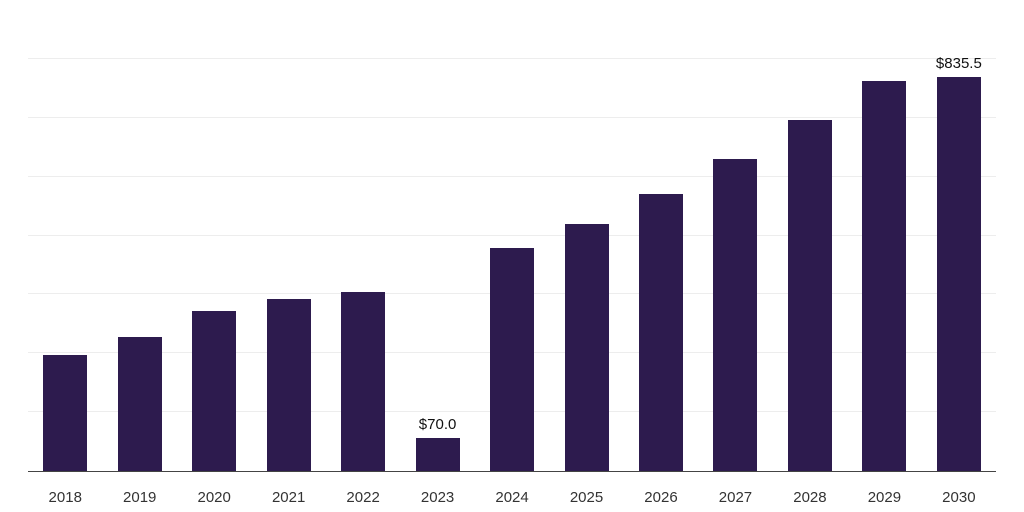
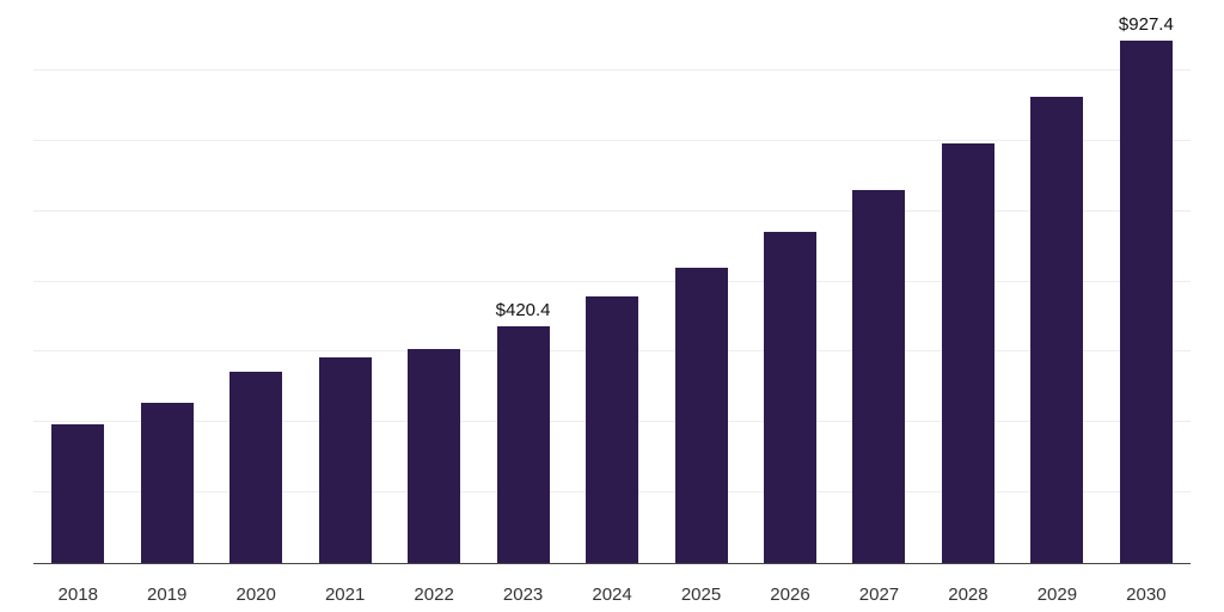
2023: $70.0 -> $420.4
2030: $835.5 -> $927.4
